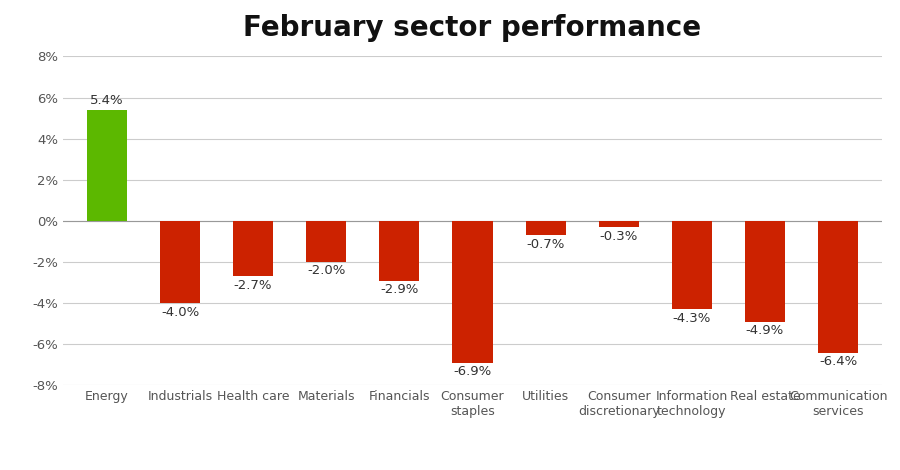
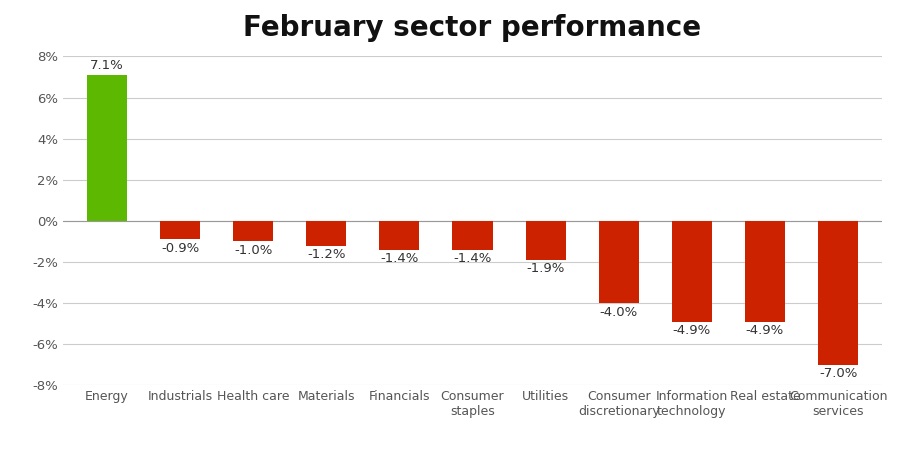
Energy: 5.4% -> 7.1%
Industrials: -4.0% -> -0.9%
Health care: -2.7% -> -1.0%
Materials: -2.0% -> -1.2%
Financials: -2.9% -> -1.4%
Consumer staples: -6.9% -> -1.4%
Utilities: -0.7% -> -1.9%
Consumer discretionary: -0.3% -> -4.0%
Information technology: -4.3% -> -4.9%
Communication services: -6.4% -> -7.0%
